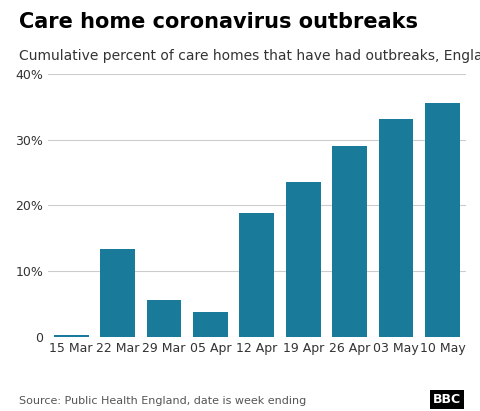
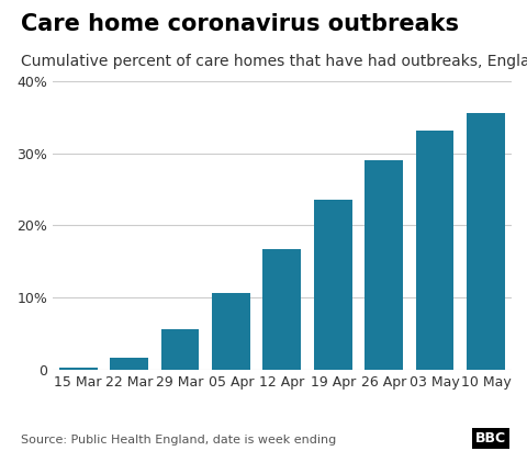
22 Mar: 13.4% -> 1.7%
05 Apr: 3.8% -> 10.7%
12 Apr: 18.8% -> 16.8%
